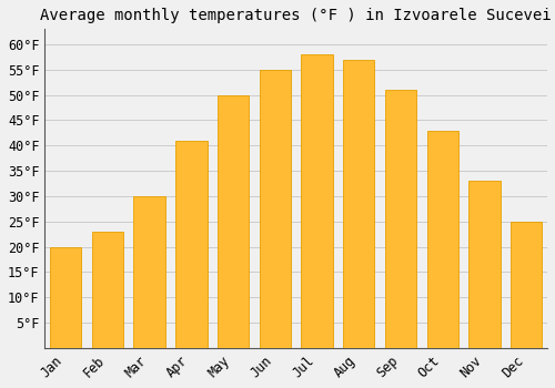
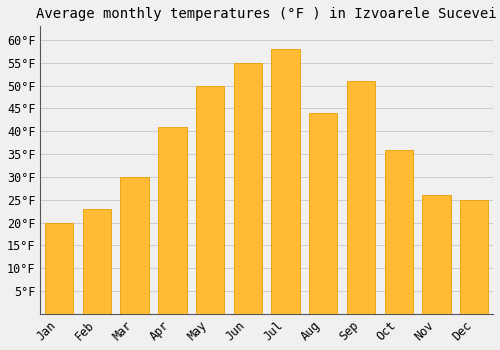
Aug: 57°F -> 44°F
Oct: 43°F -> 36°F
Nov: 33°F -> 26°F
